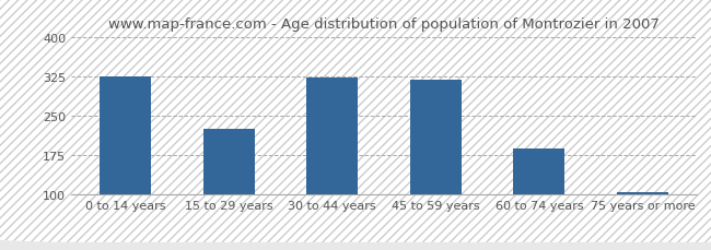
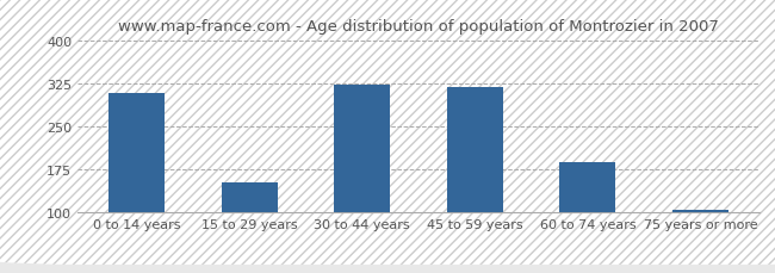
0 to 14 years: 325 -> 308
15 to 29 years: 225 -> 152
